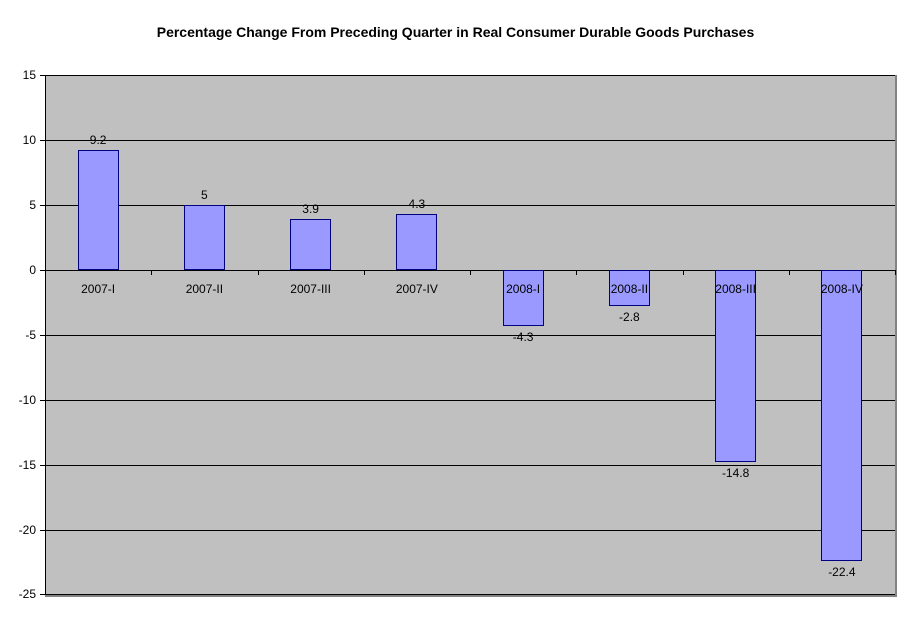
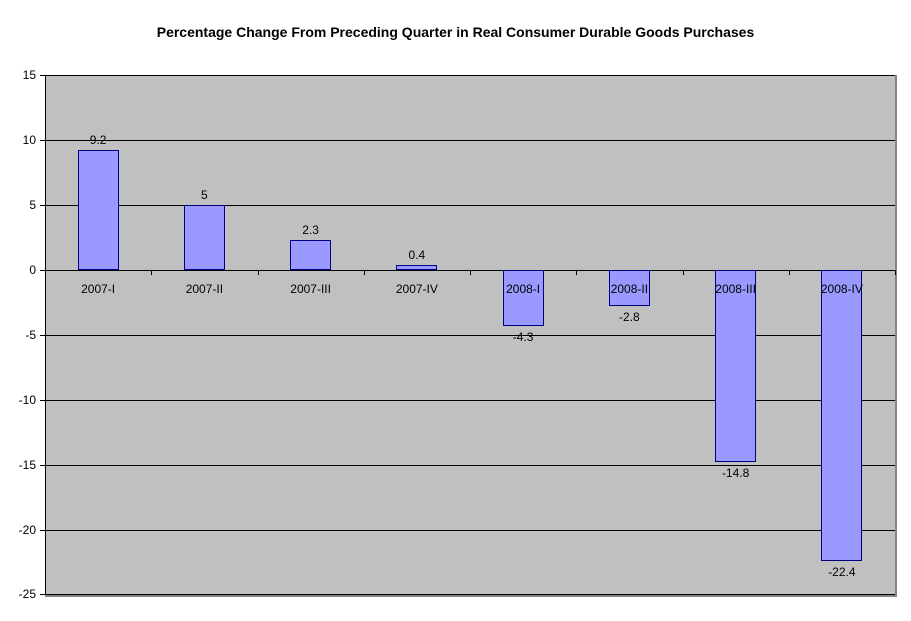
2007-III: 3.9 -> 2.3
2007-IV: 4.3 -> 0.4
